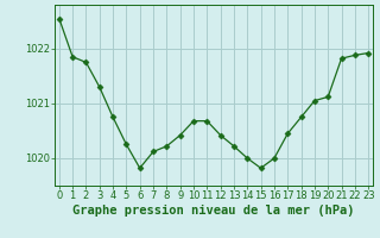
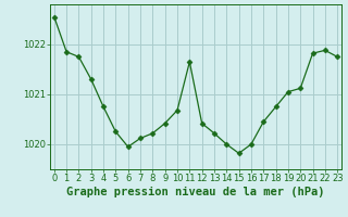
6: 1019.82 -> 1019.95
11: 1020.68 -> 1021.65
23: 1021.92 -> 1021.75
